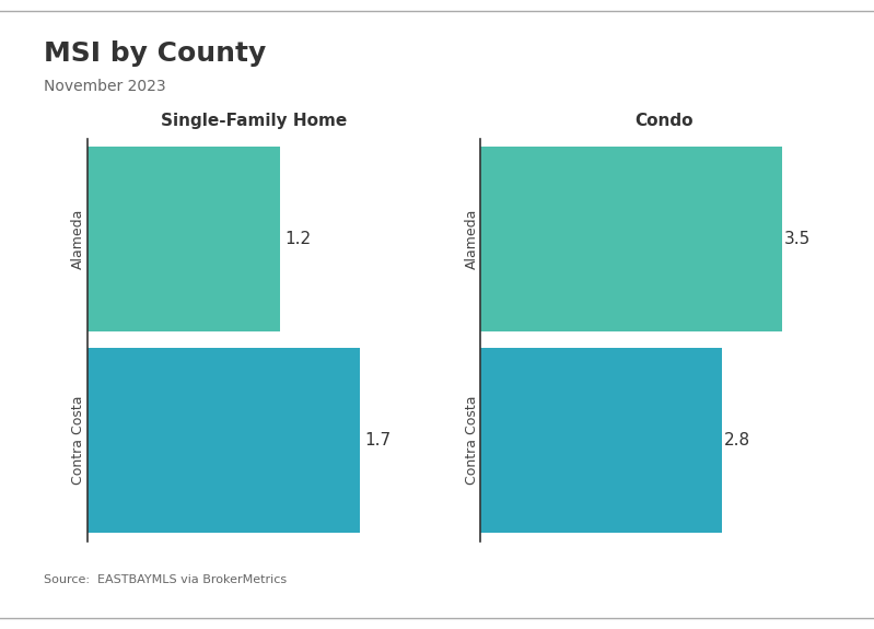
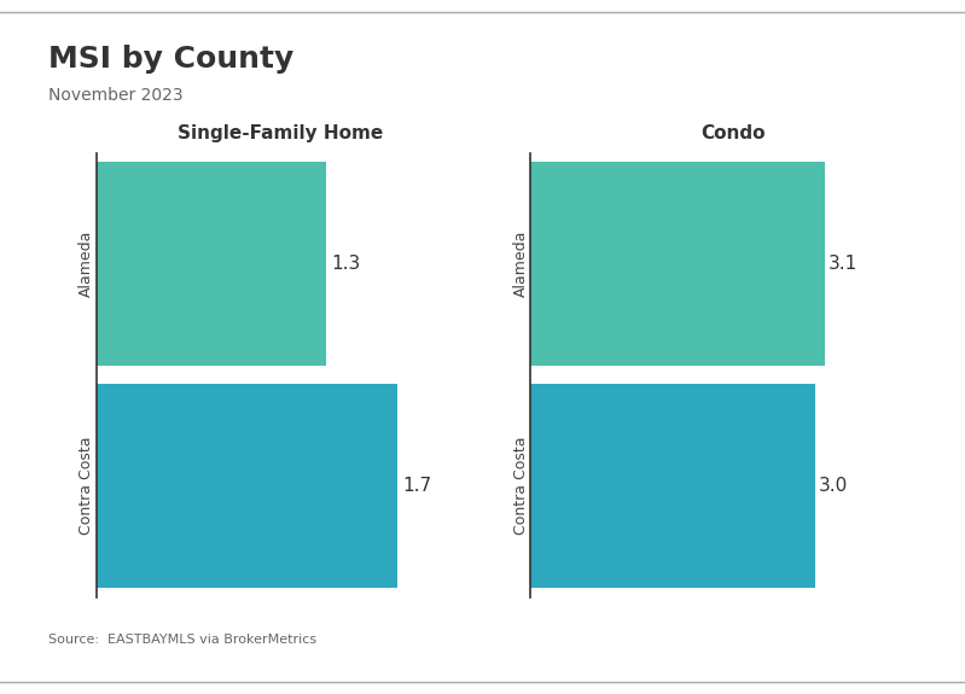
Single-Family Home/Alameda: 1.2 -> 1.3
Condo/Alameda: 3.5 -> 3.1
Condo/Contra Costa: 2.8 -> 3.0
